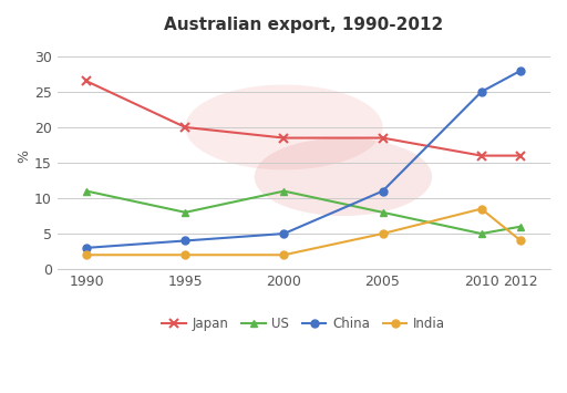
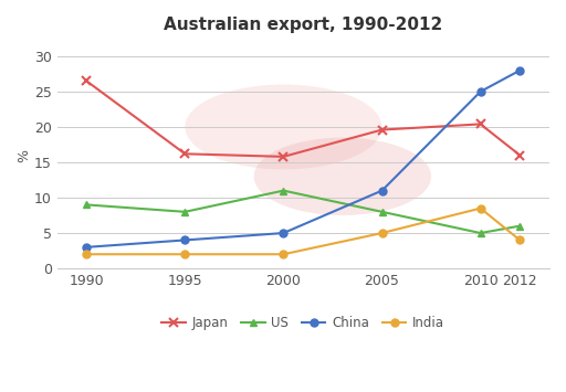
US/1990: 11 -> 9
Japan/1995: 20.0 -> 16.2
Japan/2000: 18.5 -> 15.8
Japan/2005: 18.5 -> 19.6
Japan/2010: 16.0 -> 20.4
